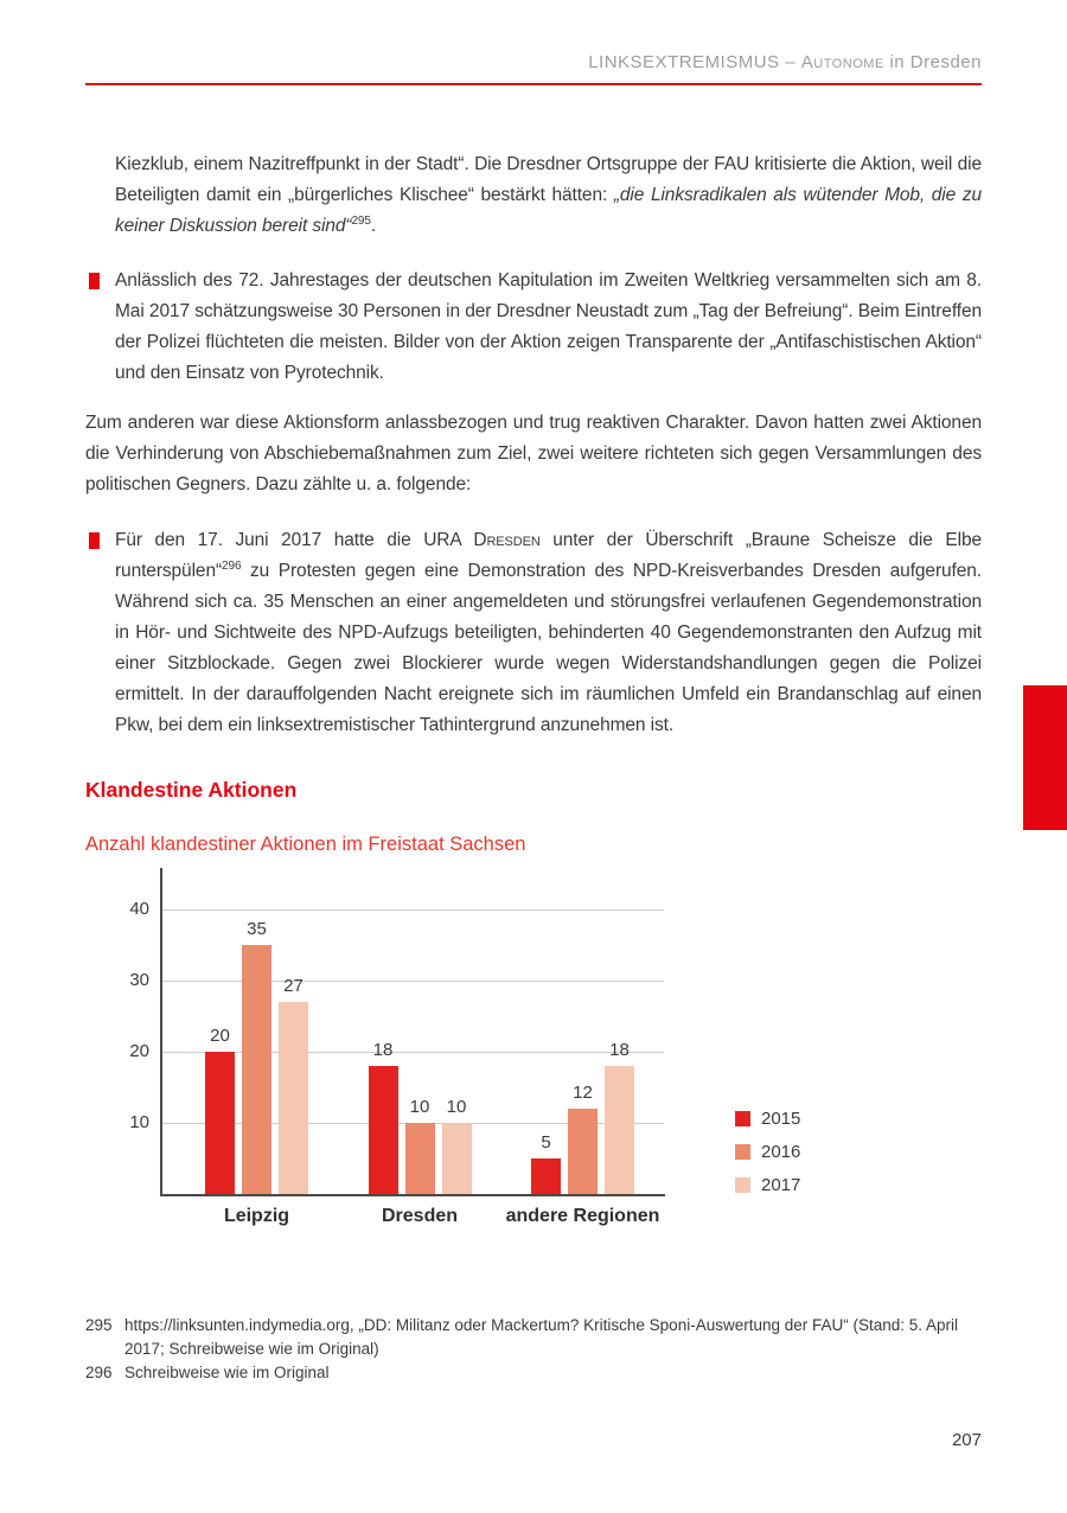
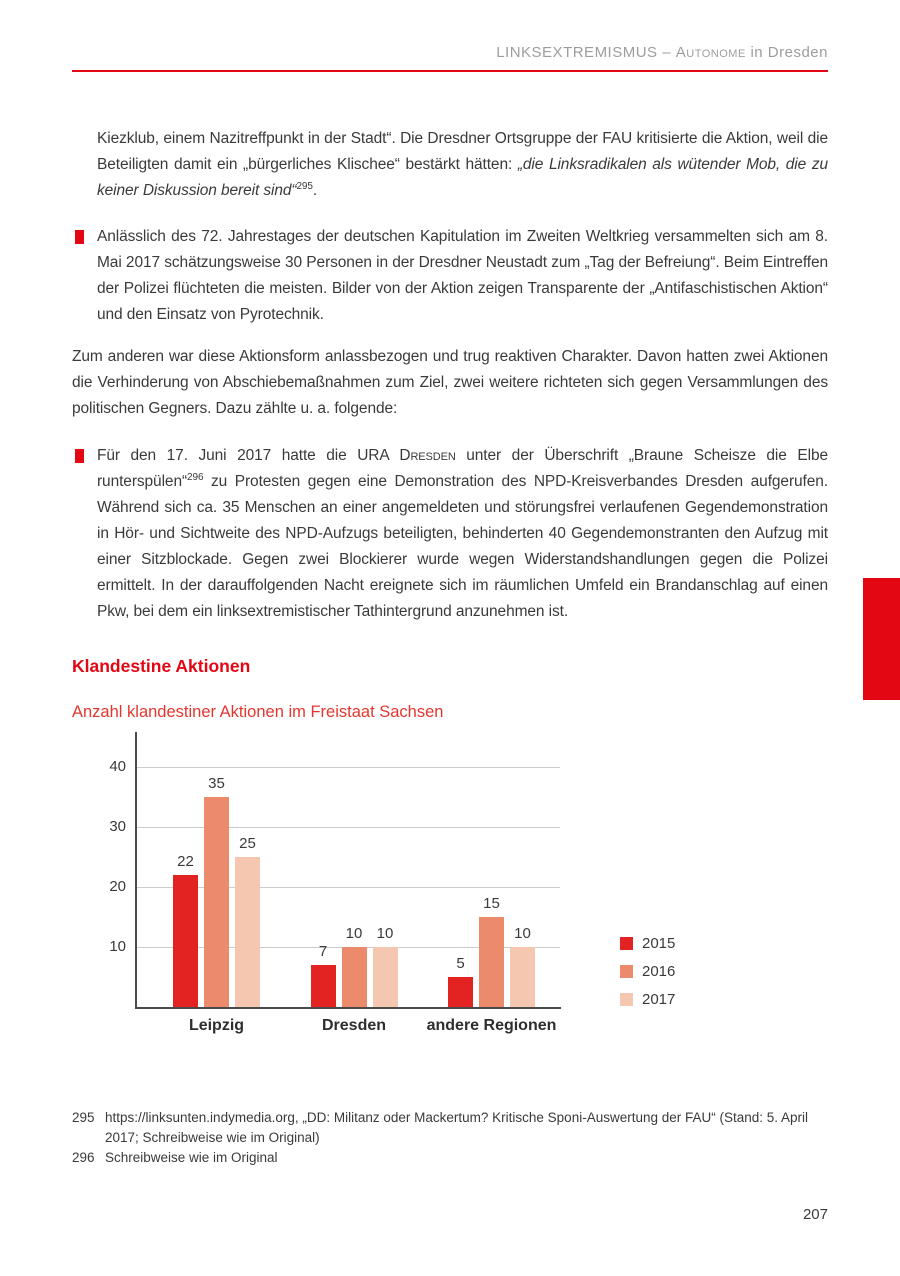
2015/Leipzig: 20 -> 22
2017/Leipzig: 27 -> 25
2015/Dresden: 18 -> 7
2016/andere Regionen: 12 -> 15
2017/andere Regionen: 18 -> 10
